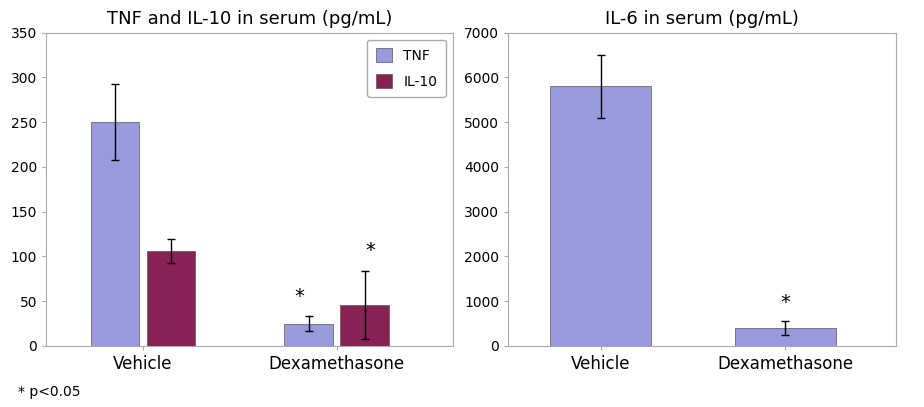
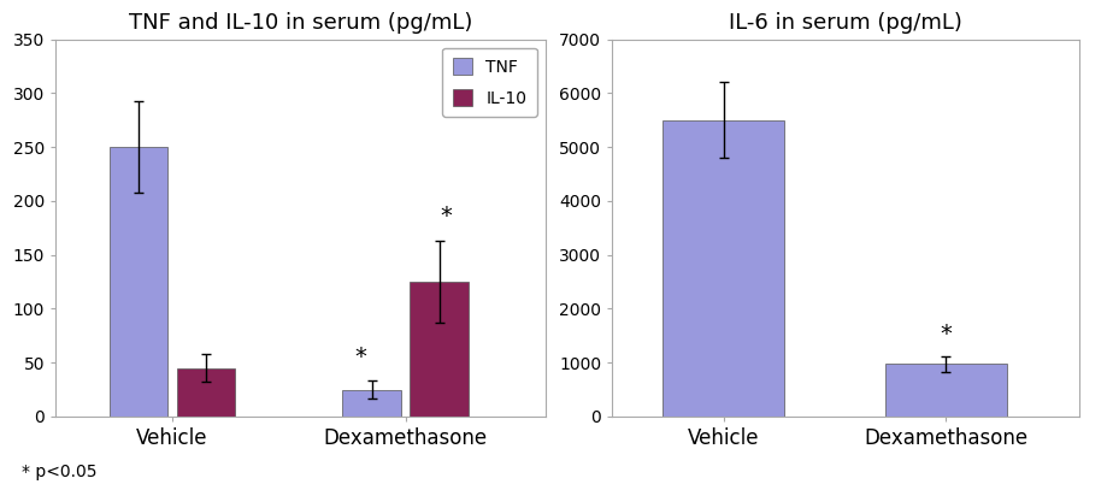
TNF and IL-10 in serum (pg/mL)/IL-10/Vehicle: 106 -> 45
TNF and IL-10 in serum (pg/mL)/IL-10/Dexamethasone: 46 -> 125
IL-6 in serum (pg/mL)/Vehicle: 5800 -> 5500
IL-6 in serum (pg/mL)/Dexamethasone: 400 -> 980
